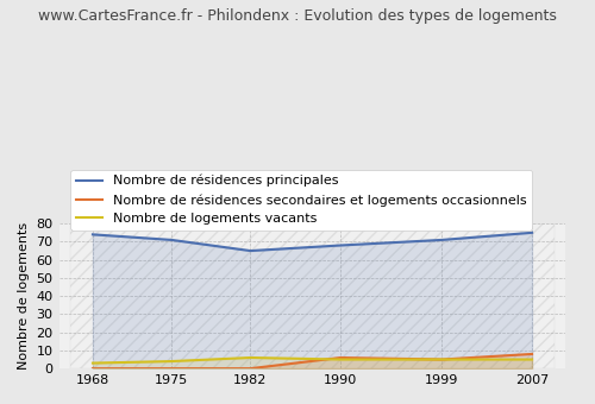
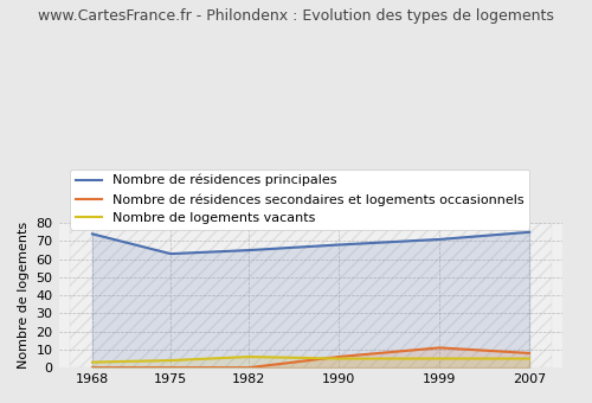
Nombre de résidences principales/1975: 71 -> 63
Nombre de résidences secondaires et logements occasionnels/1999: 5 -> 11
